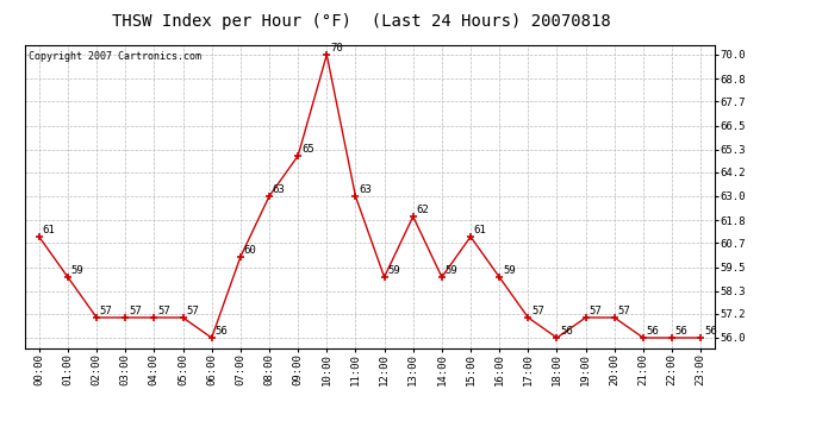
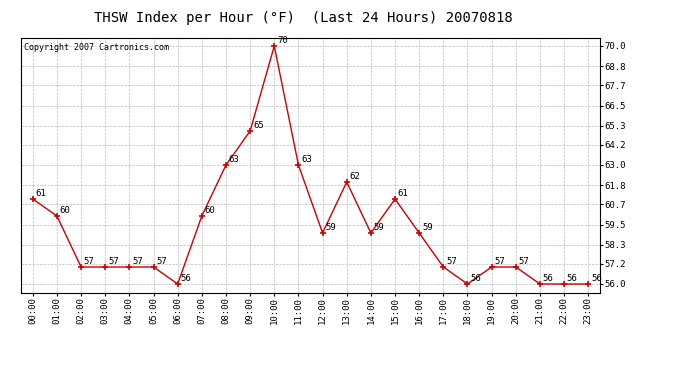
01:00: 59 -> 60
